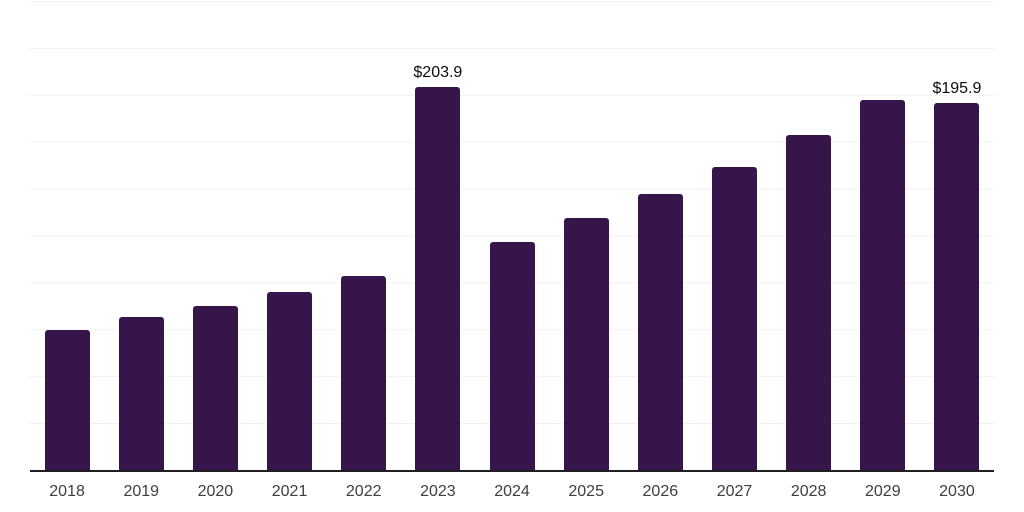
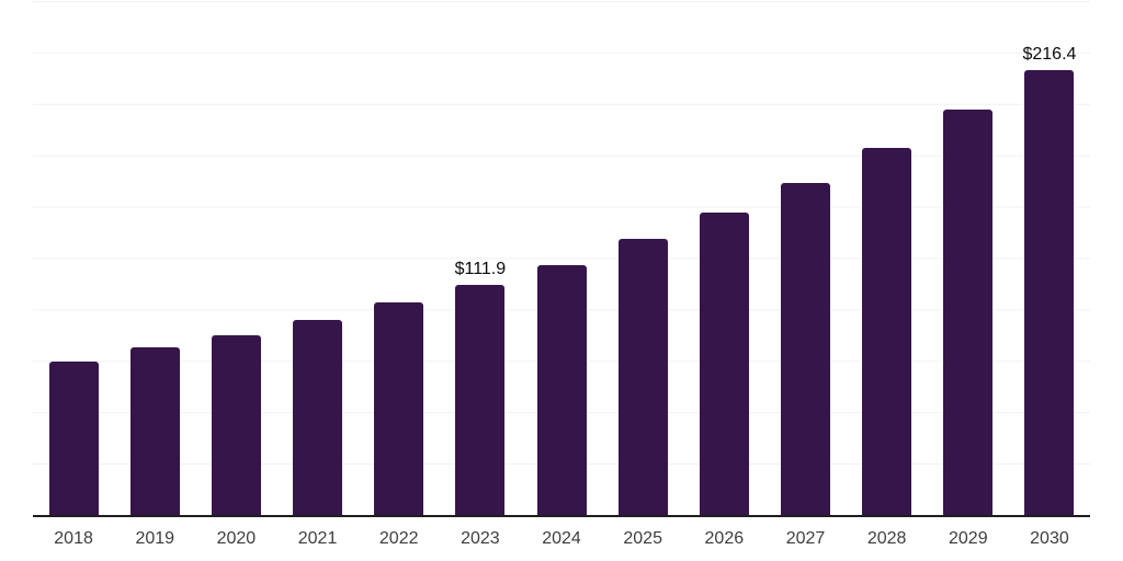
2023: $203.9 -> $111.9
2030: $195.9 -> $216.4
